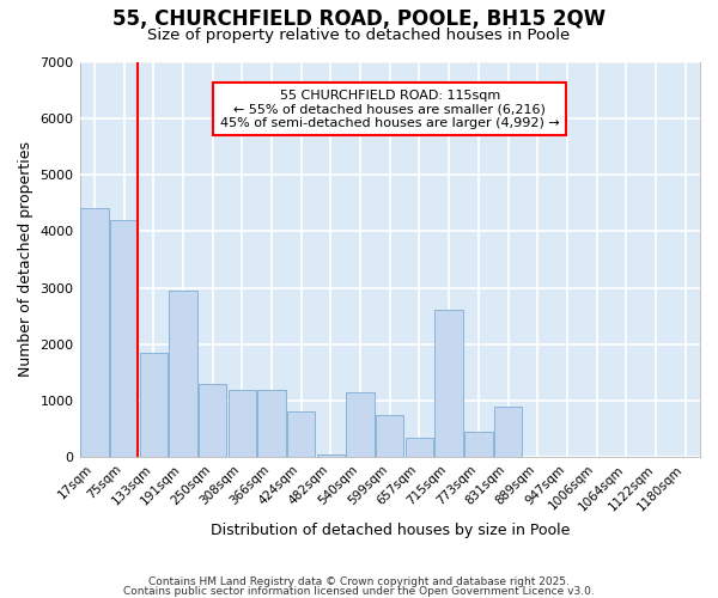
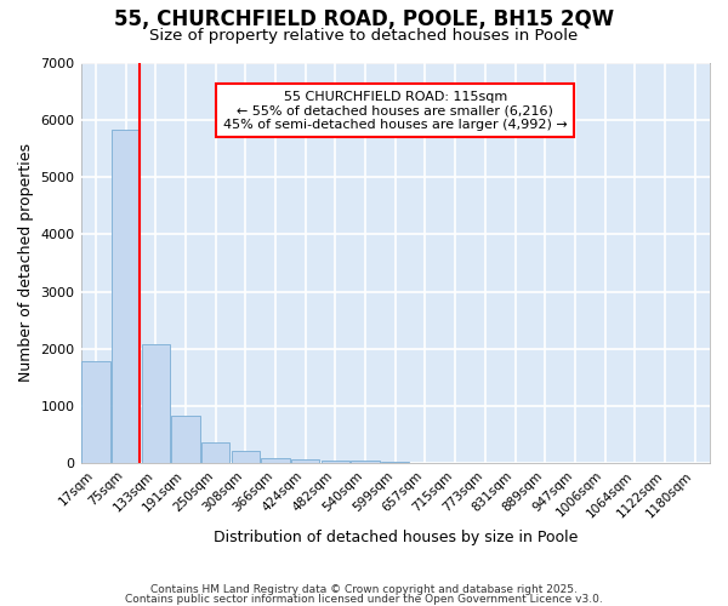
17sqm: 4400 -> 1780
75sqm: 4200 -> 5820
133sqm: 1850 -> 2080
191sqm: 2950 -> 840
250sqm: 1300 -> 360
308sqm: 1200 -> 220
366sqm: 1200 -> 100
424sqm: 800 -> 70
540sqm: 1150 -> 40
599sqm: 750 -> 20
657sqm: 350 -> 20
715sqm: 2600 -> 10
773sqm: 450 -> 0
831sqm: 900 -> 0
